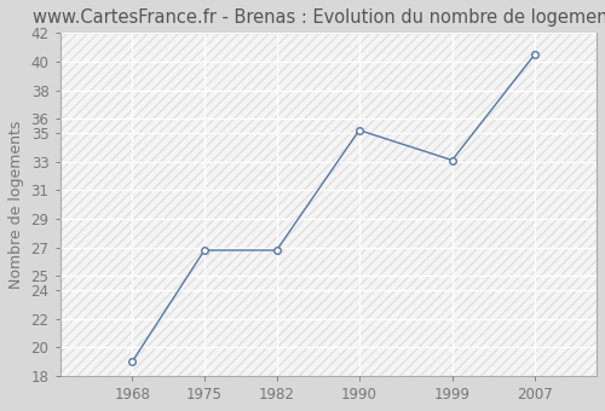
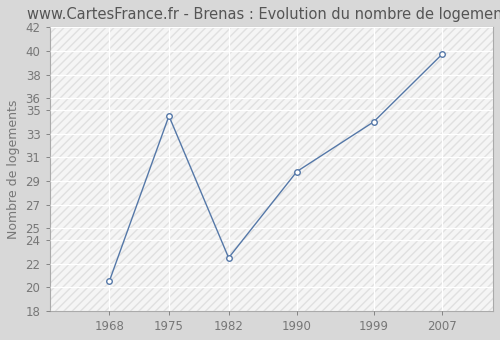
1968: 19.0 -> 20.5
1975: 26.8 -> 34.5
1982: 26.8 -> 22.5
1990: 35.2 -> 29.8
1999: 33.1 -> 34.0
2007: 40.5 -> 39.7
